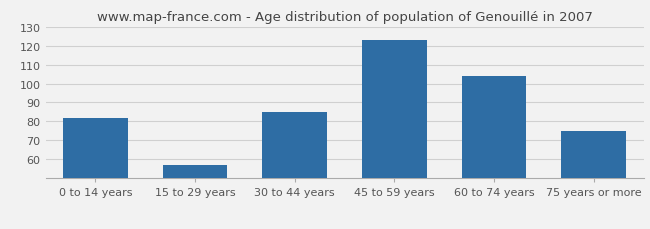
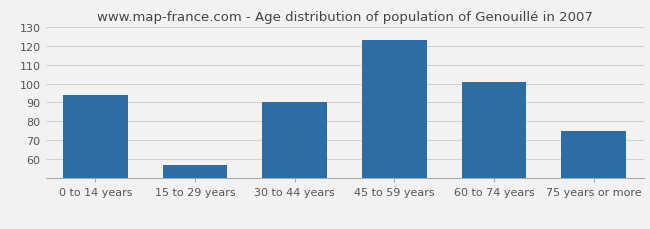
0 to 14 years: 82 -> 94
30 to 44 years: 85 -> 90
60 to 74 years: 104 -> 101
